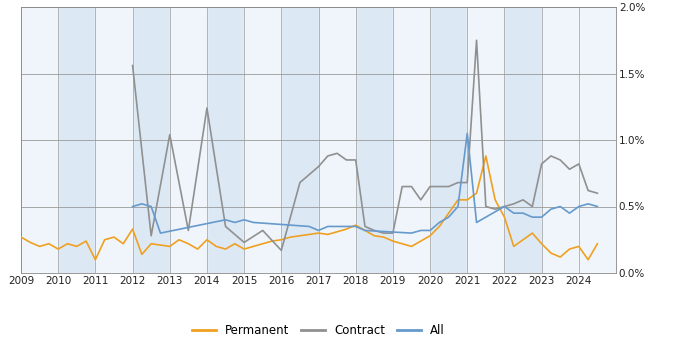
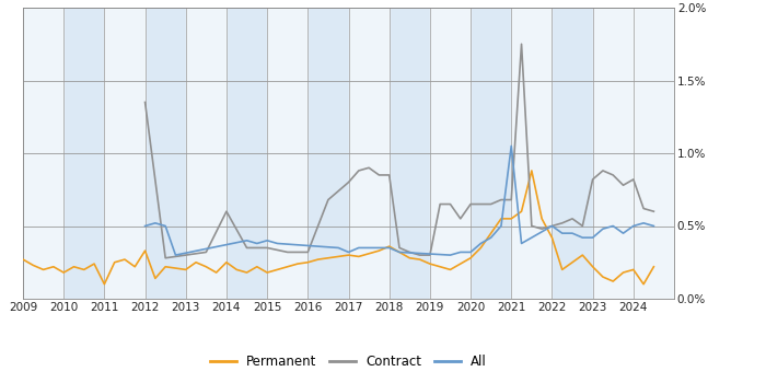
Contract/2012: 1.56% -> 1.35%
Contract/2013: 1.04% -> 0.30%
Contract/2014: 1.24% -> 0.60%
Contract/2015: 0.23% -> 0.35%
Contract/2016: 0.17% -> 0.32%
